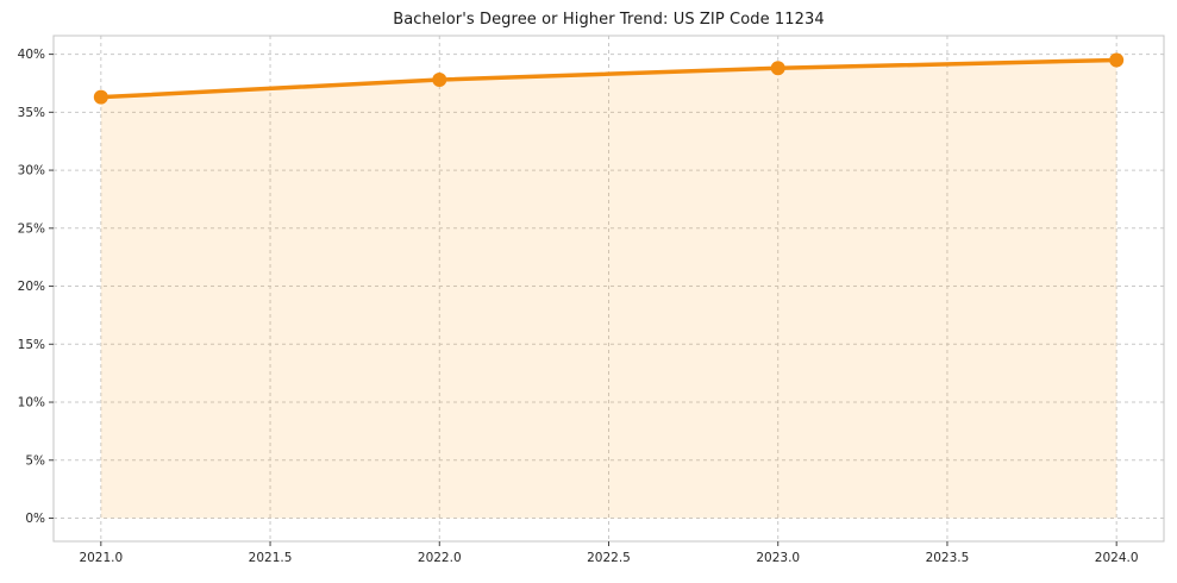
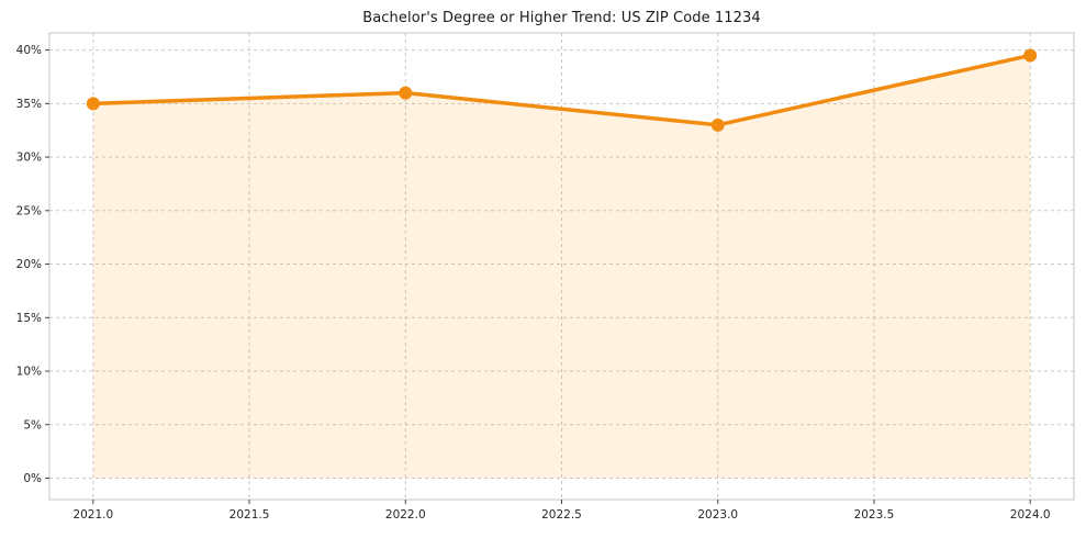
2021.0: 36% -> 35%
2022.0: 38% -> 36%
2023.0: 39% -> 33%
